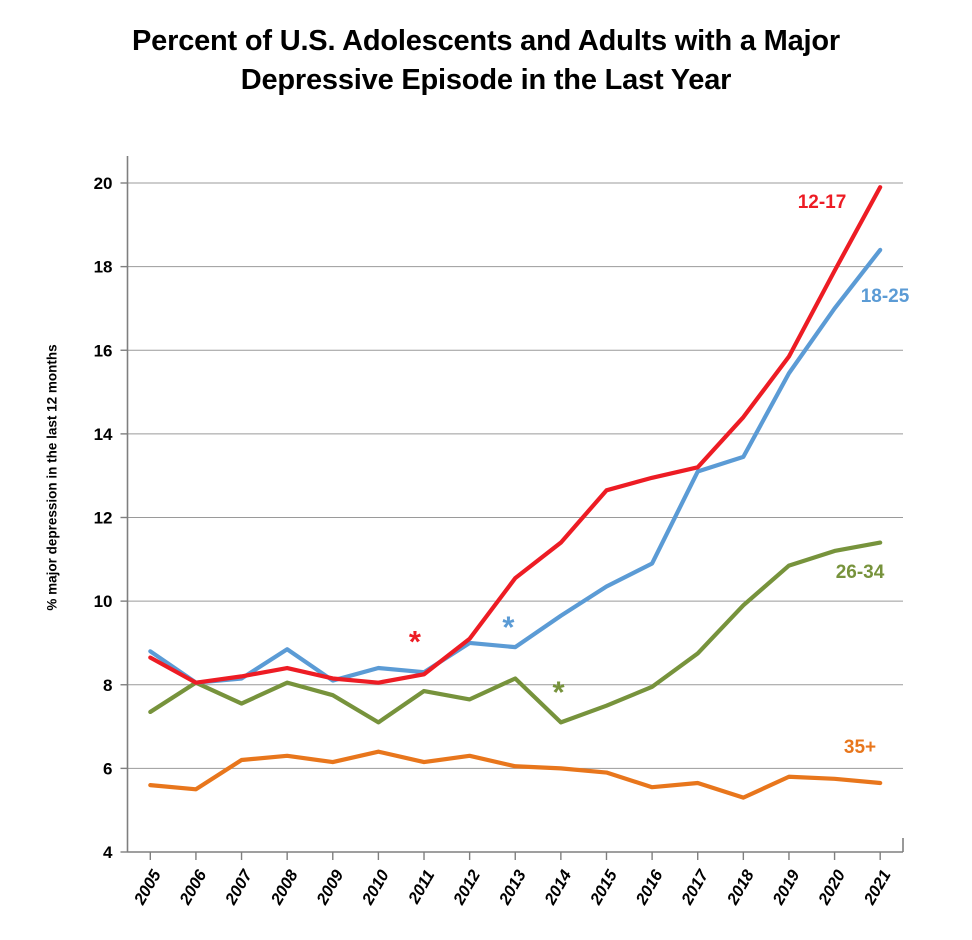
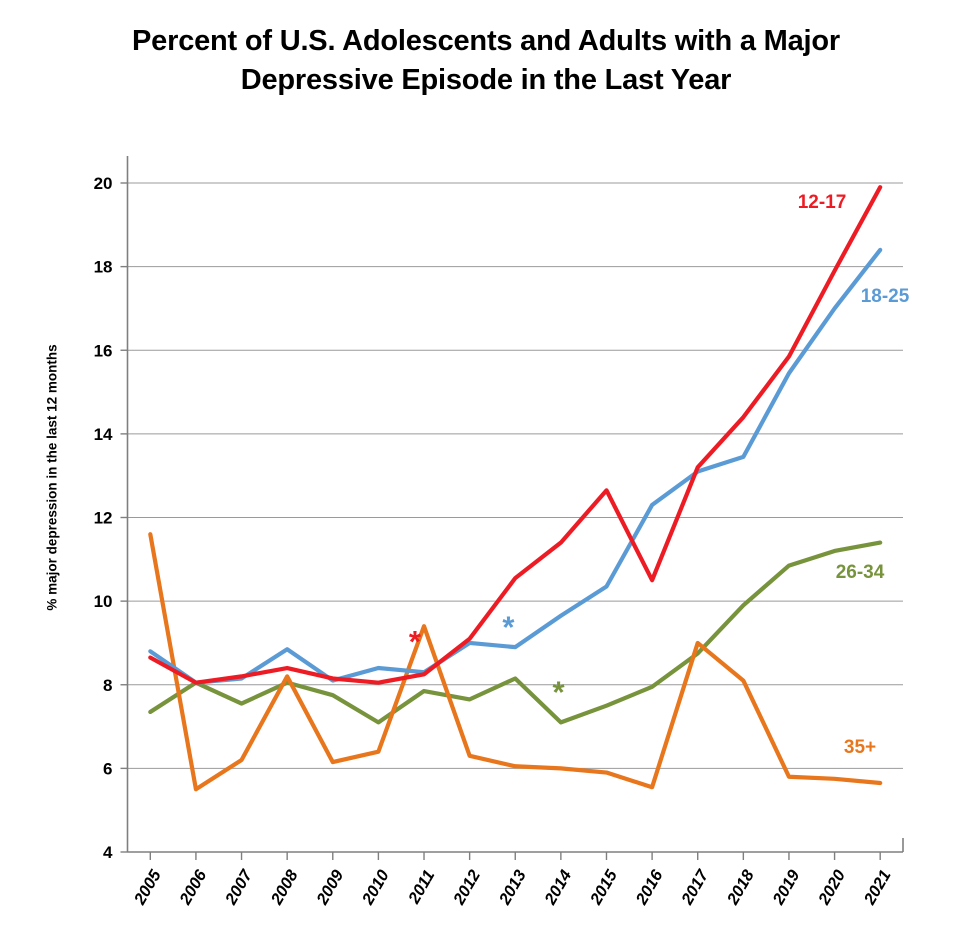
35+/2005: 5.6 -> 11.6
35+/2008: 6.3 -> 8.2
35+/2011: 6.2 -> 9.4
12-17/2016: 12.9 -> 10.5
18-25/2016: 10.9 -> 12.3
35+/2017: 5.7 -> 9.0
35+/2018: 5.3 -> 8.1
